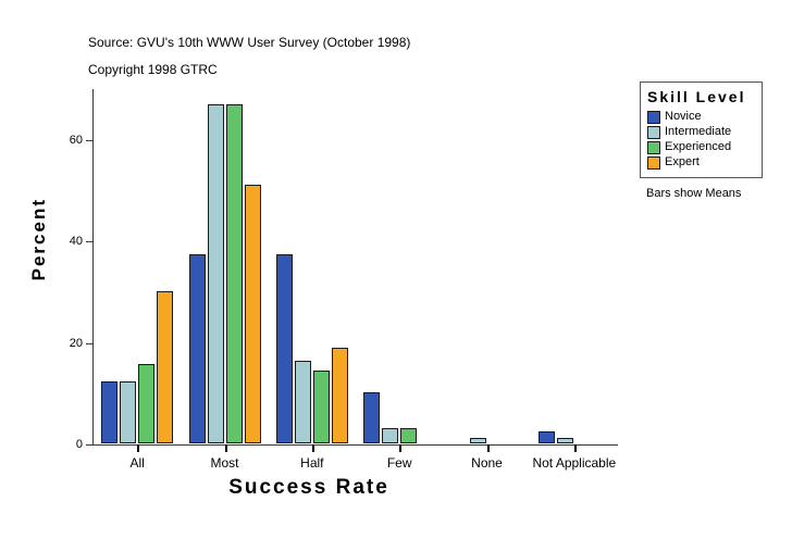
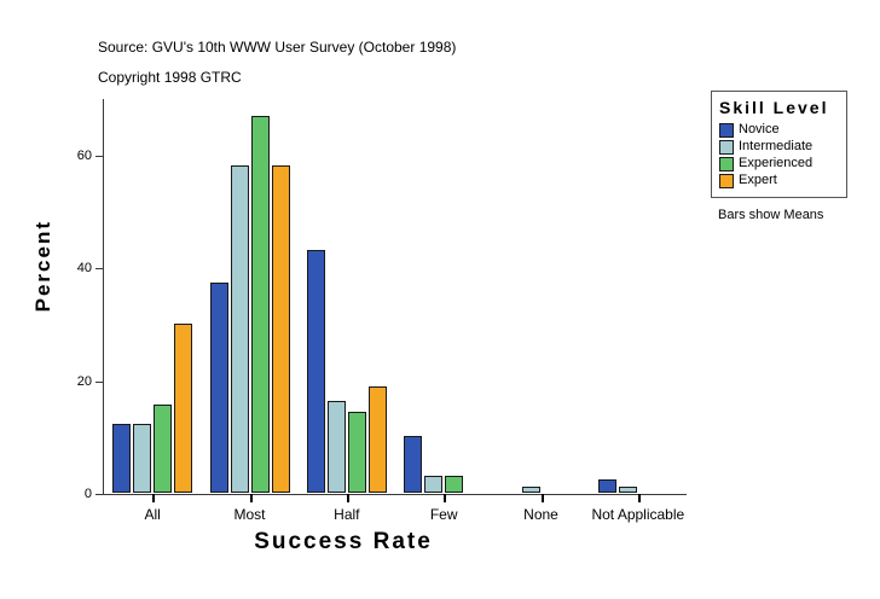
Intermediate/Most: 67 -> 58
Expert/Most: 51 -> 58
Novice/Half: 37 -> 43
